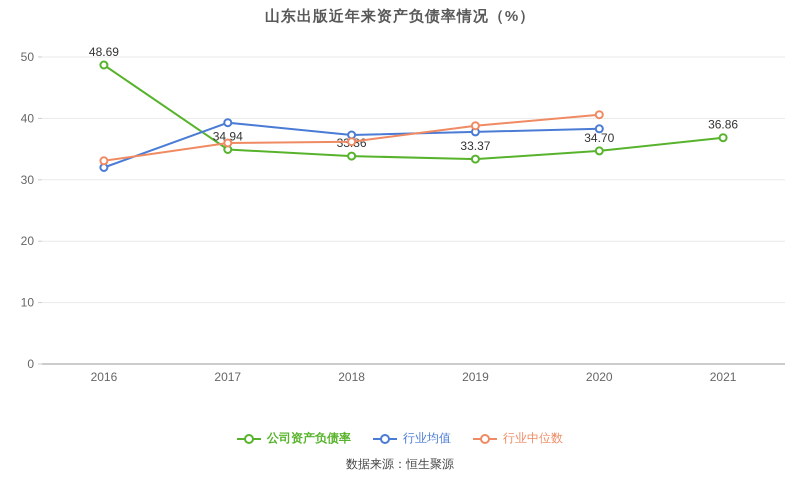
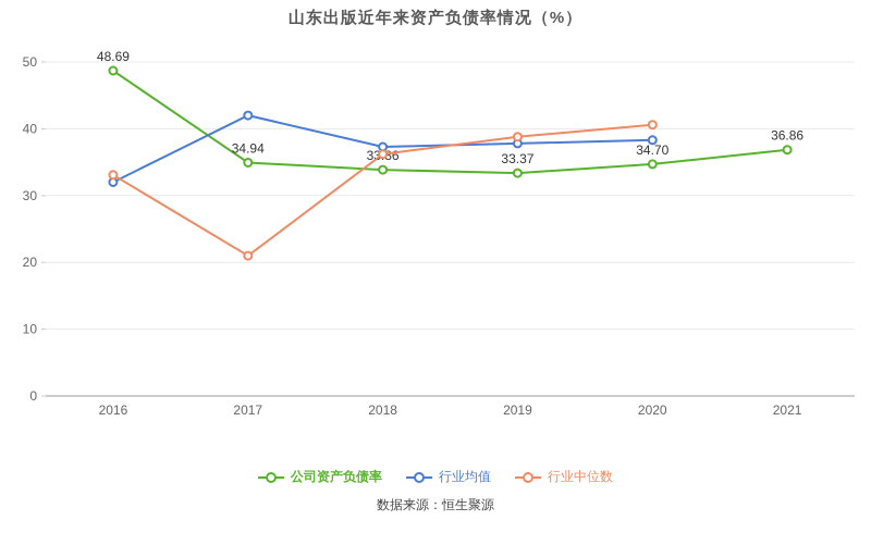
行业均值/2017: 39 -> 42
行业中位数/2017: 36 -> 21
